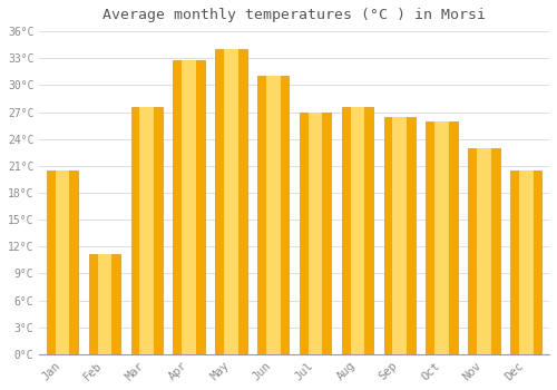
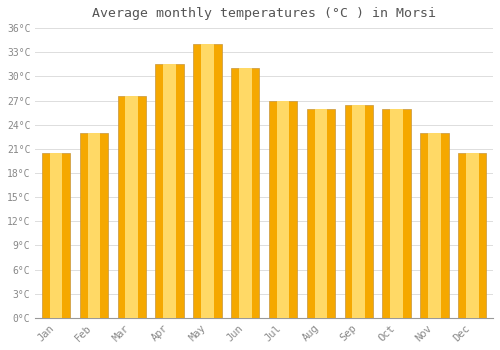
Feb: 11.2°C -> 23.0°C
Apr: 32.8°C -> 31.5°C
Aug: 27.6°C -> 26.0°C
